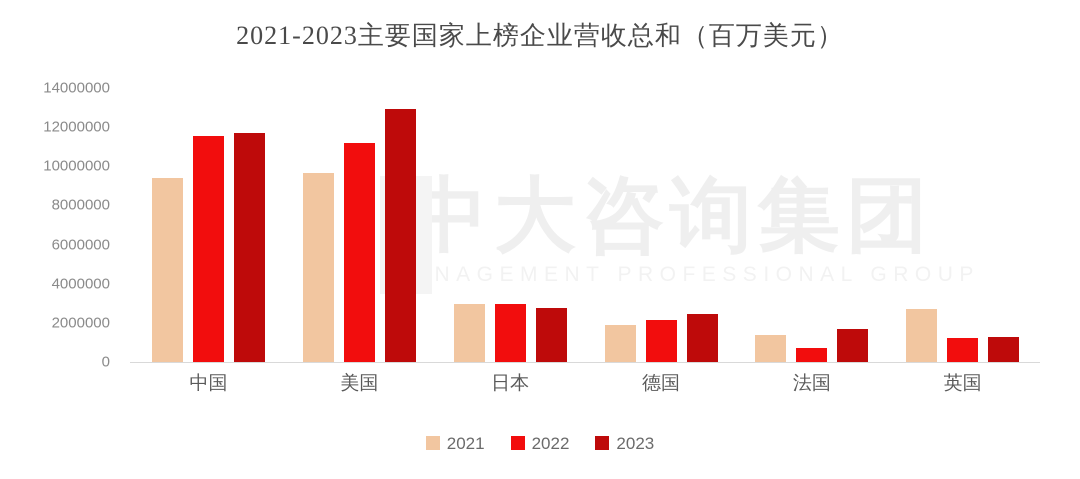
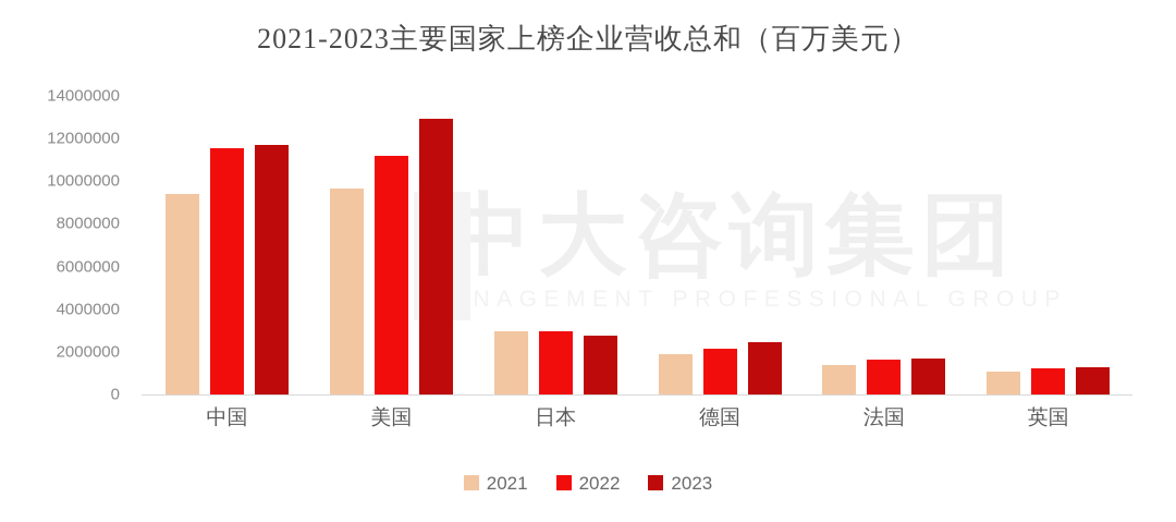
2022/法国: 700000 -> 1600000
2021/英国: 2700000 -> 1100000
